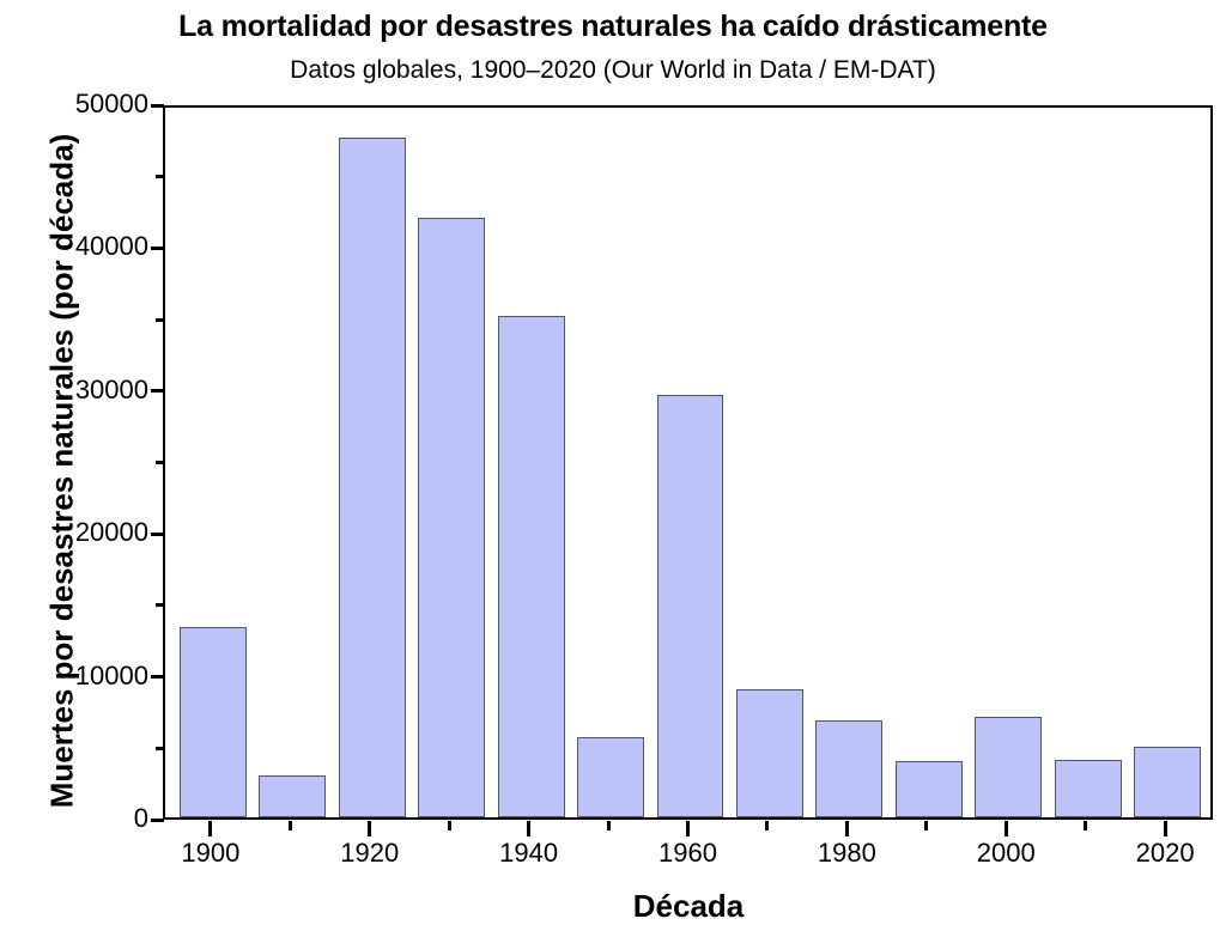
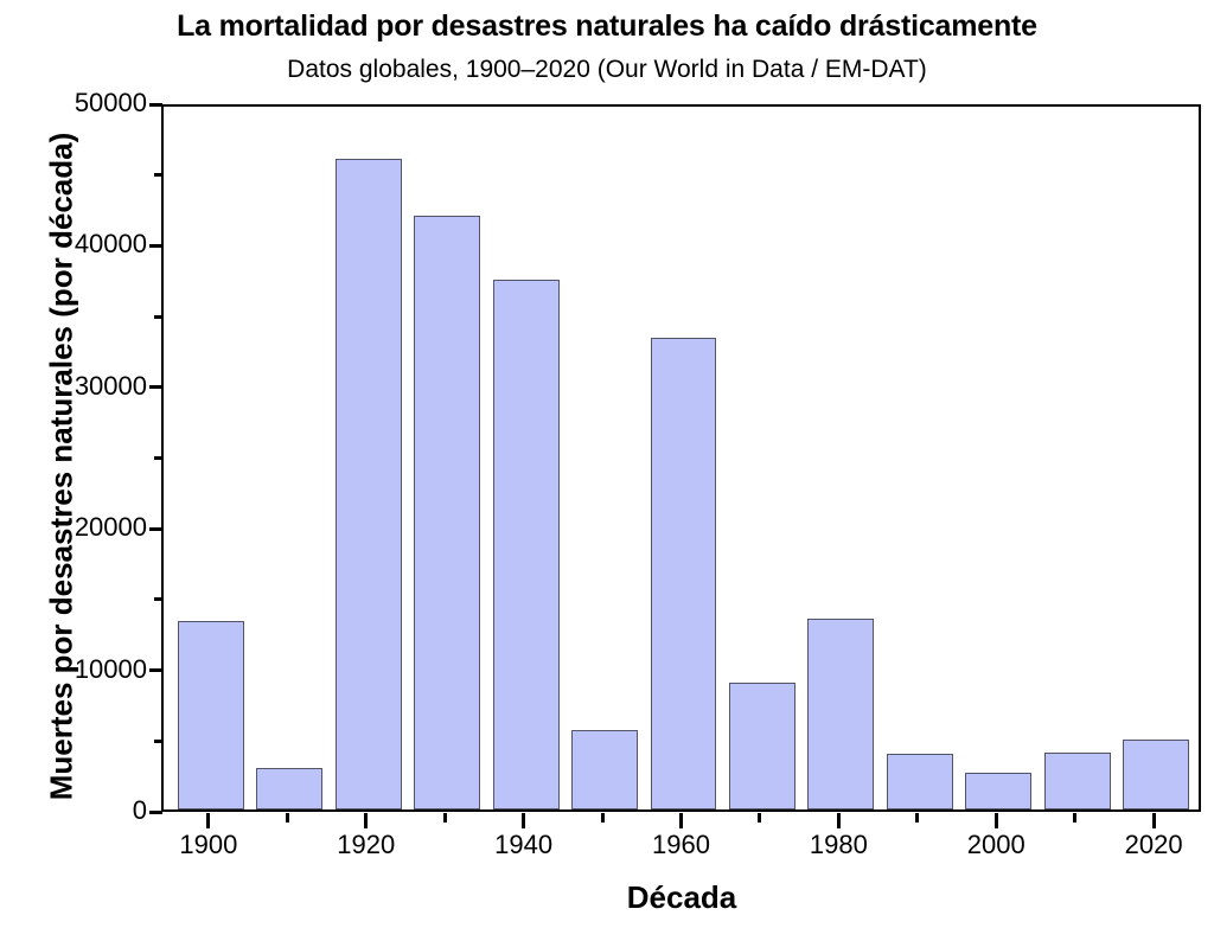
1920: 47600 -> 46000
1940: 35100 -> 37400
1960: 29600 -> 33300
1980: 6800 -> 13500
2000: 7000 -> 2600
